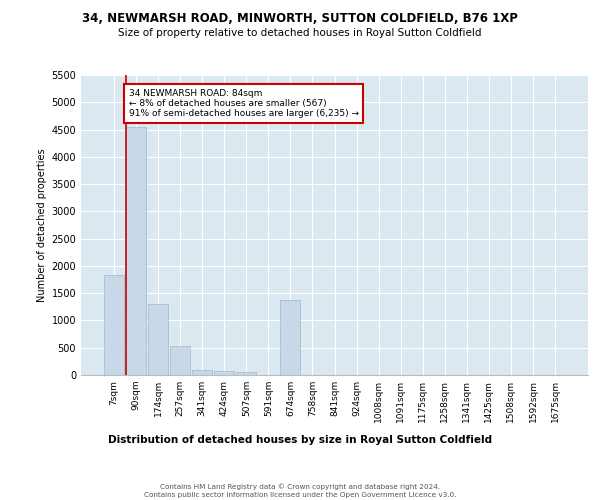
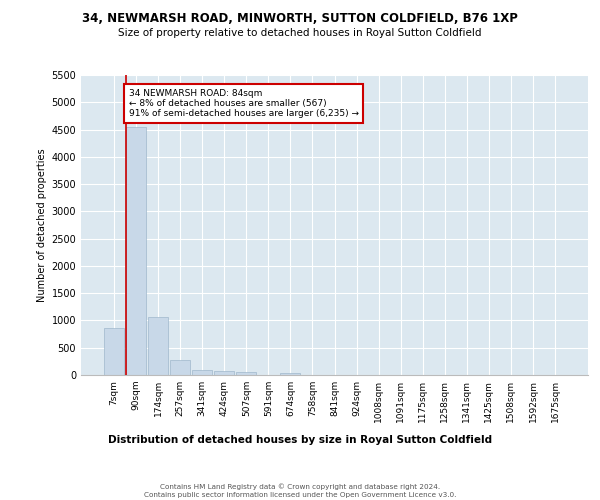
7sqm: 1840 -> 870
174sqm: 1300 -> 1070
257sqm: 540 -> 280
674sqm: 1380 -> 40
